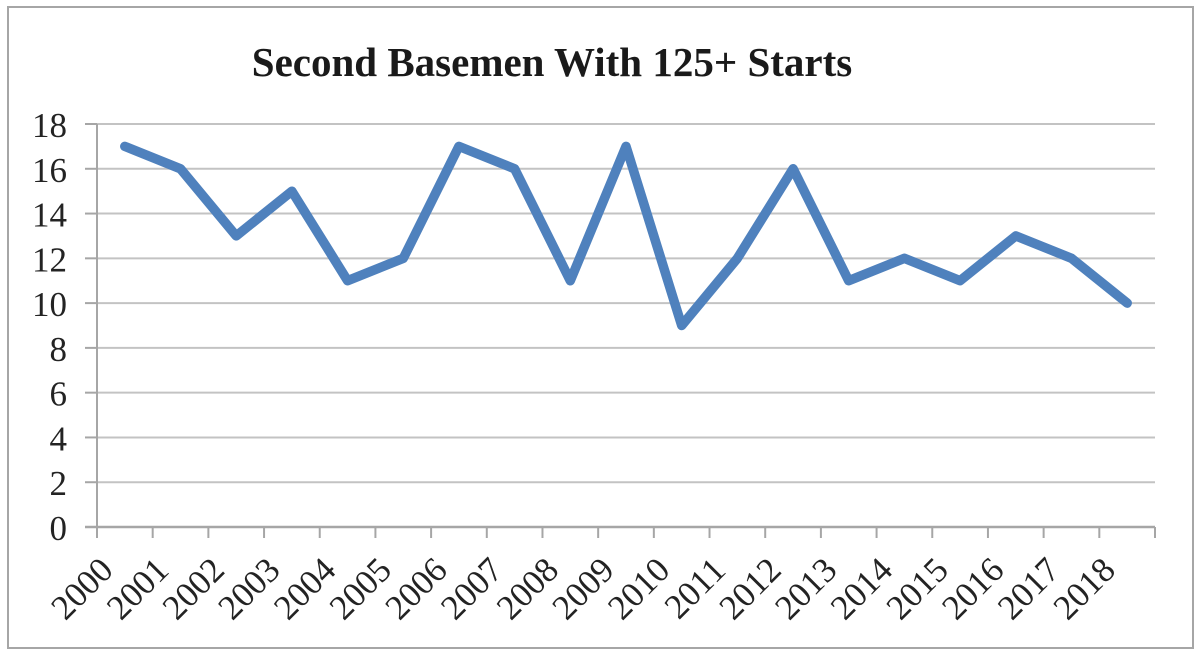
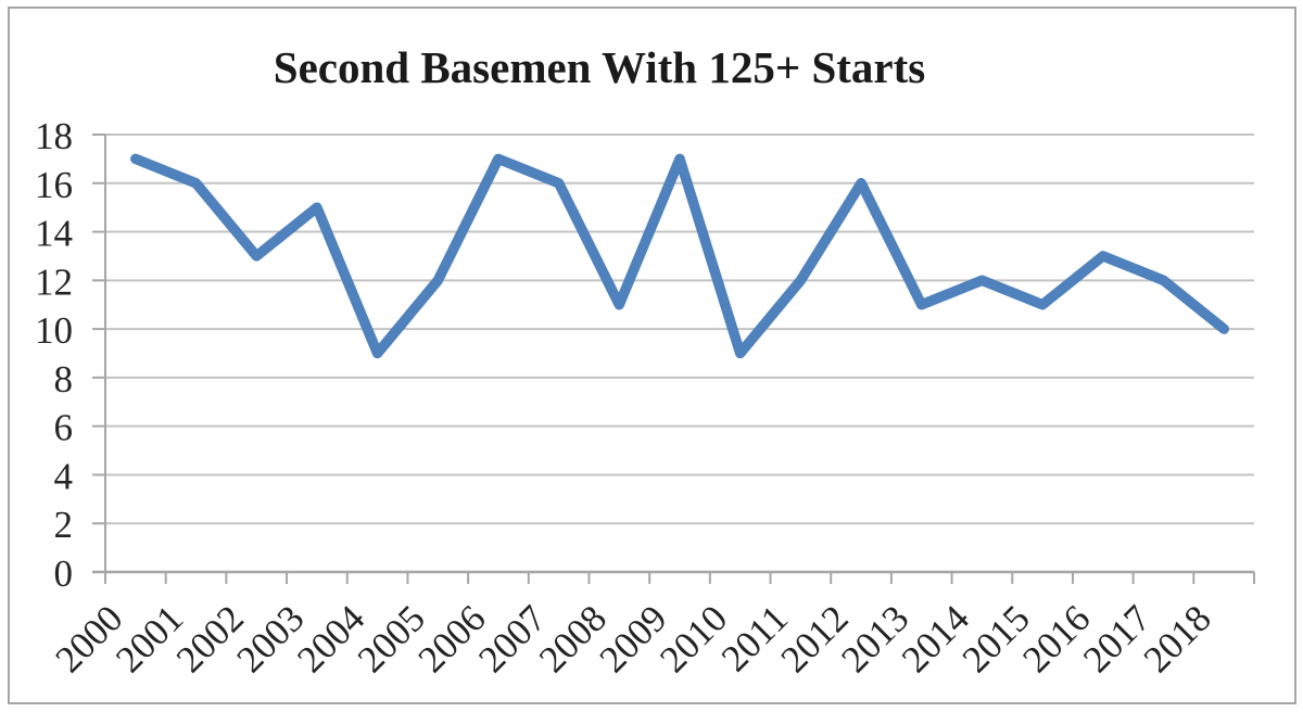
2004: 11 -> 9
